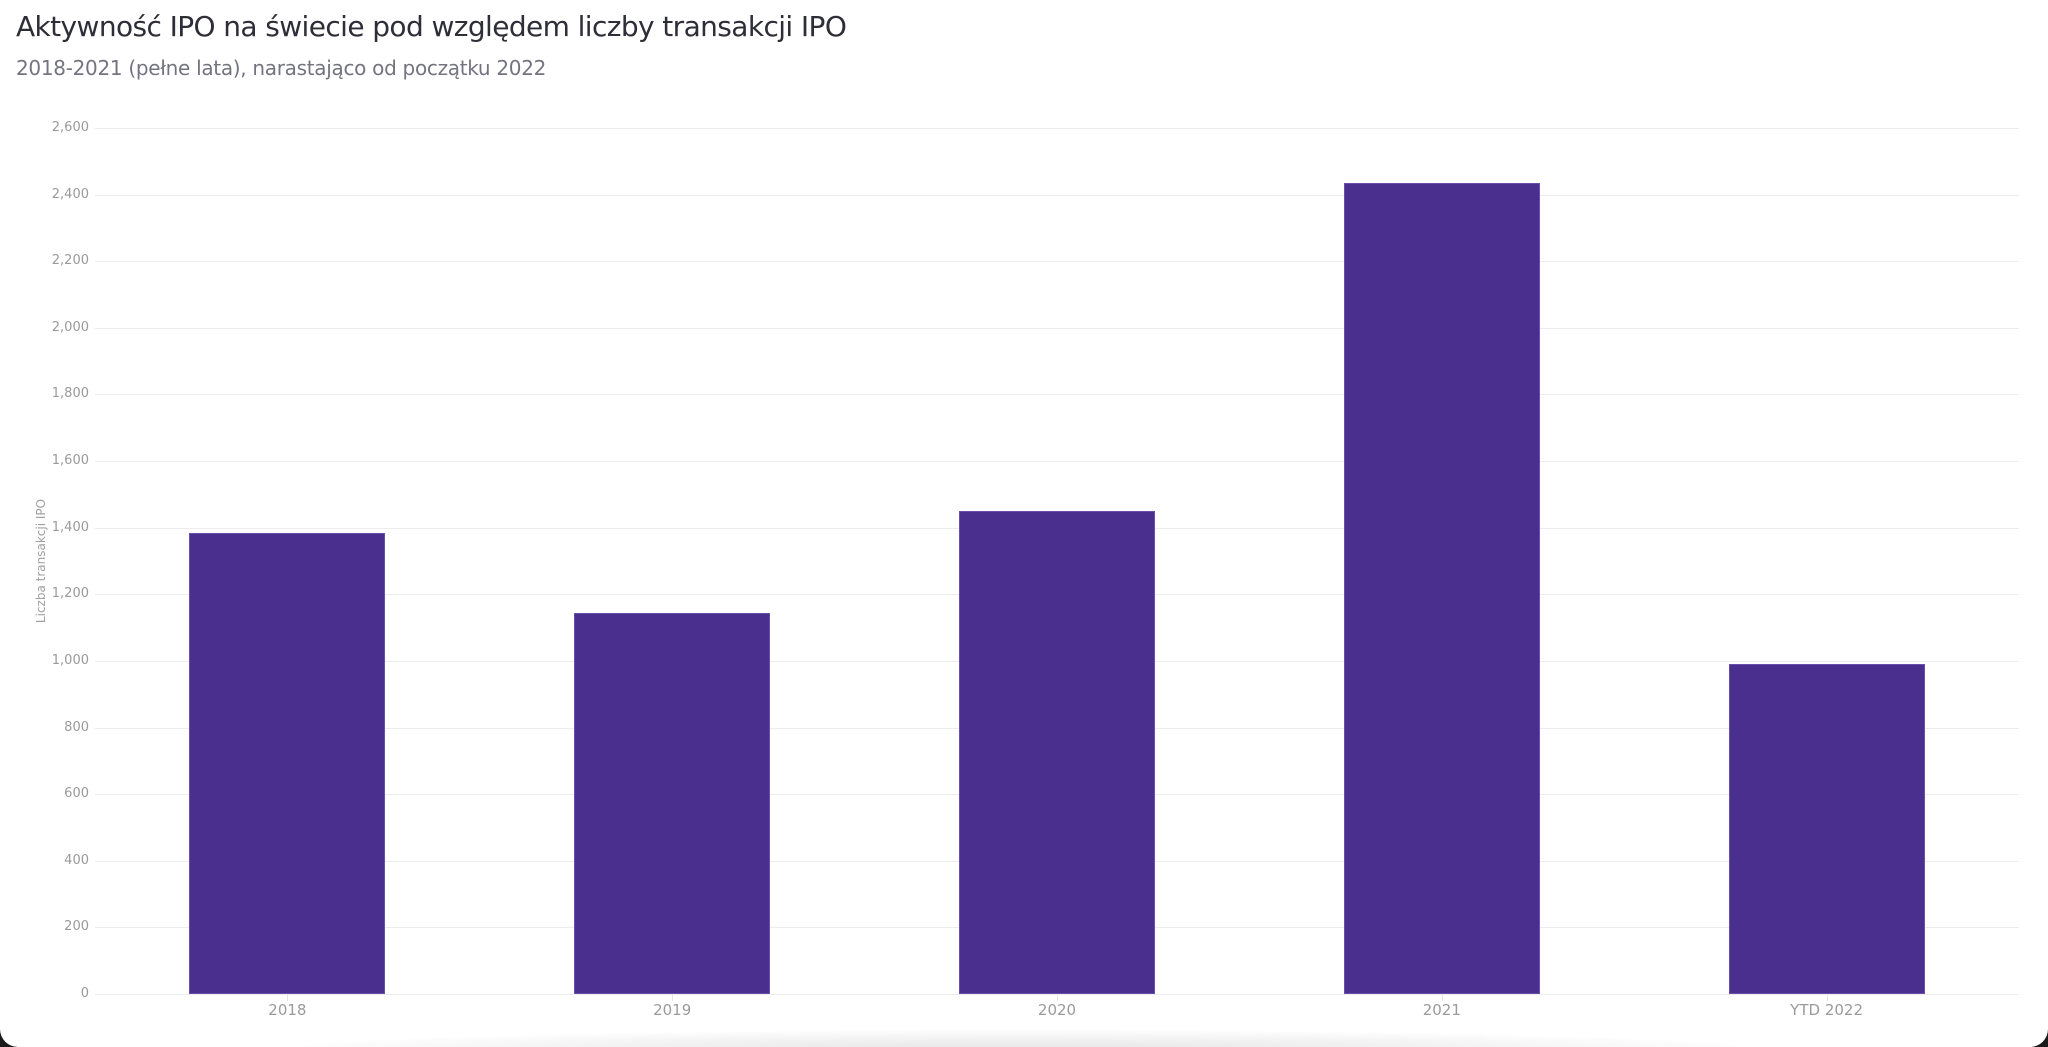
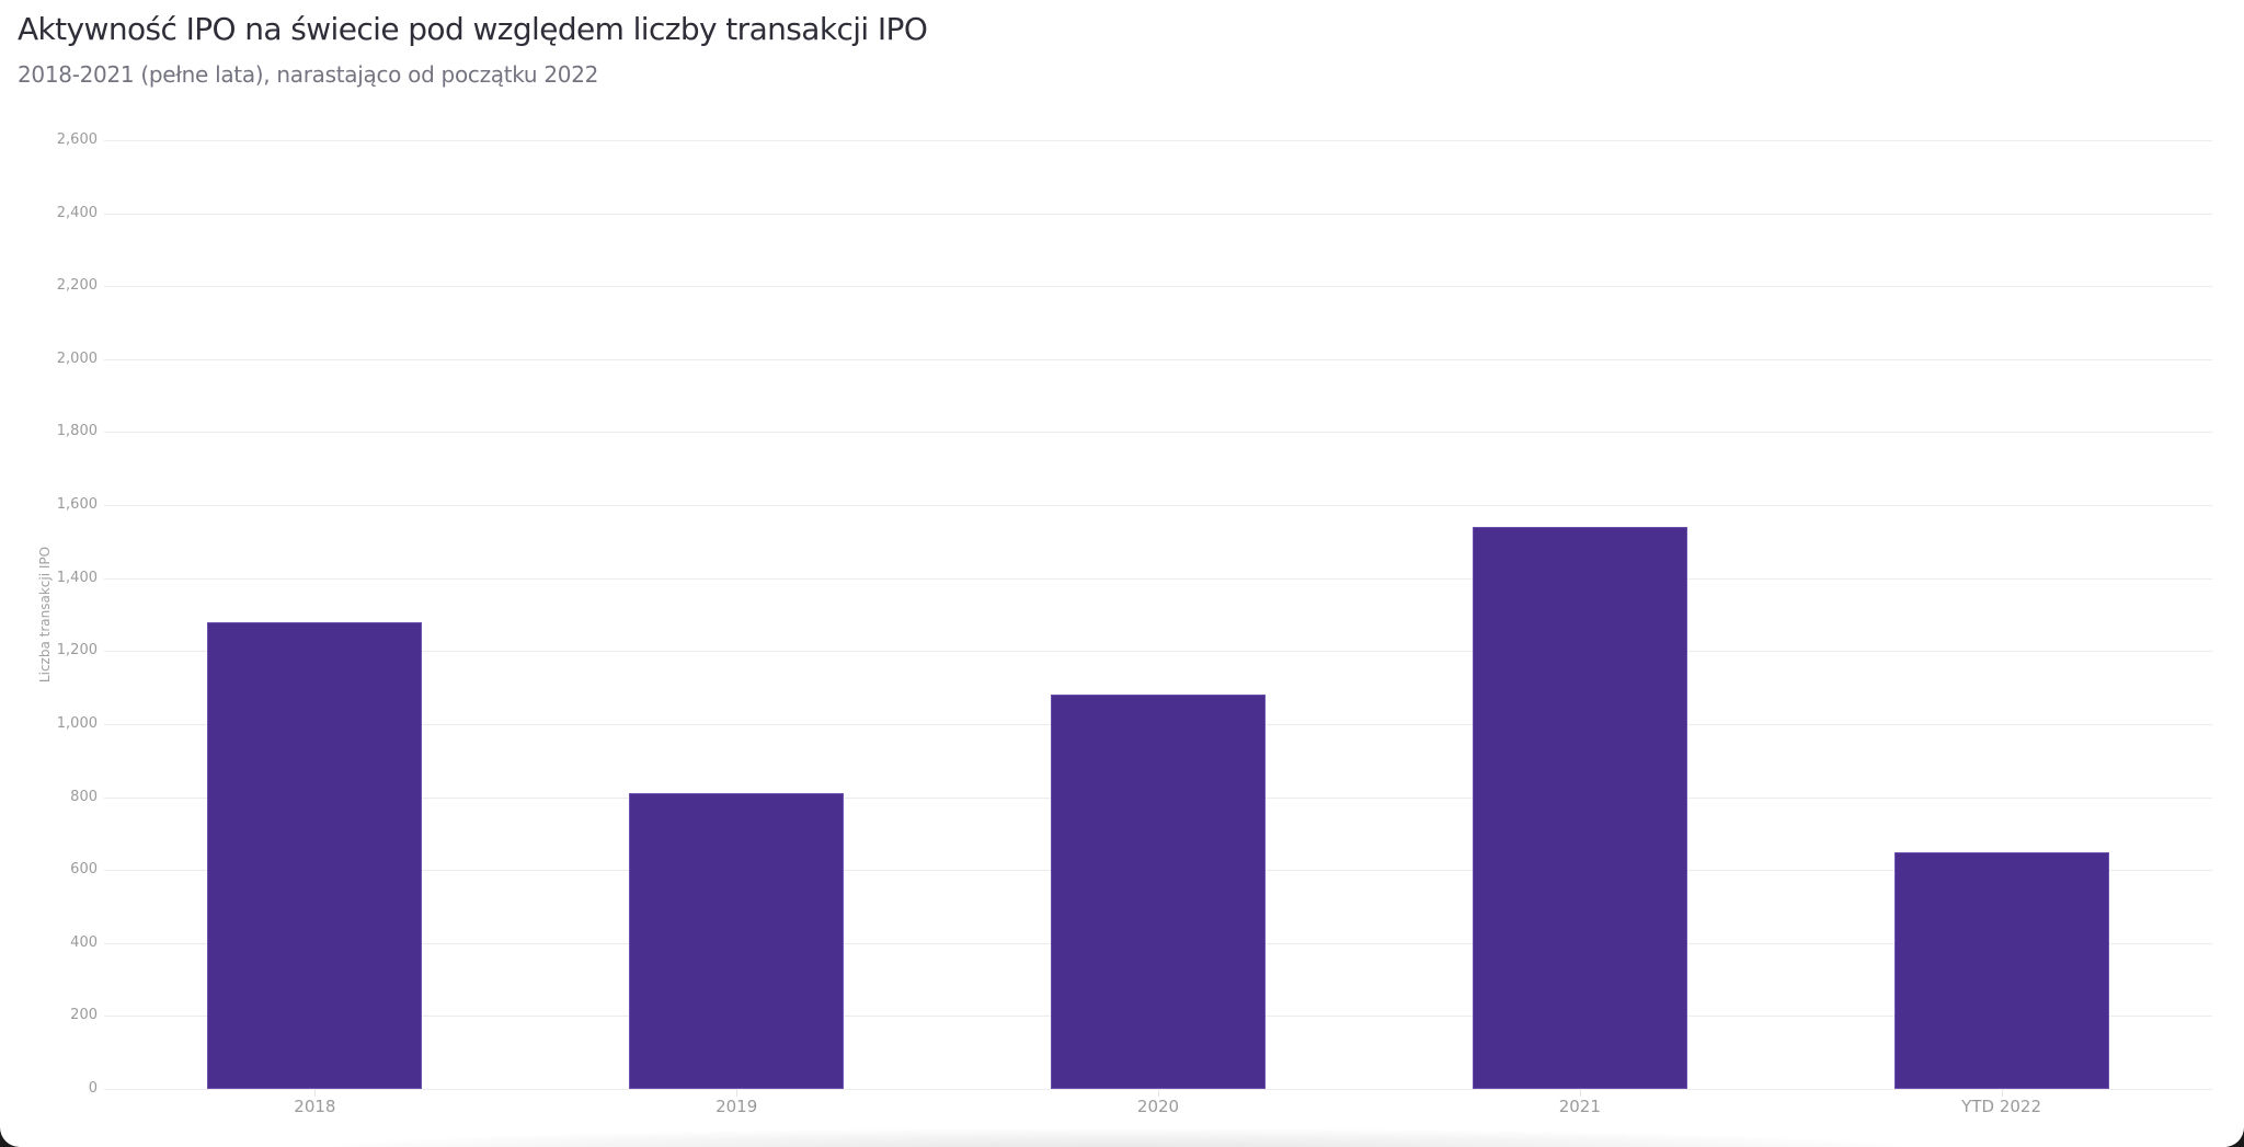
2018: 1380 -> 1280
2019: 1140 -> 810
2020: 1450 -> 1080
2021: 2440 -> 1540
YTD 2022: 990 -> 650
